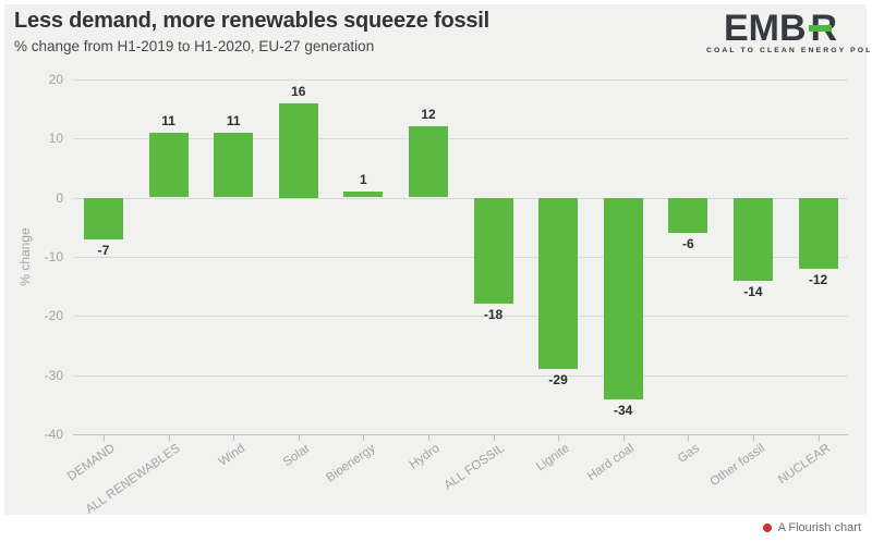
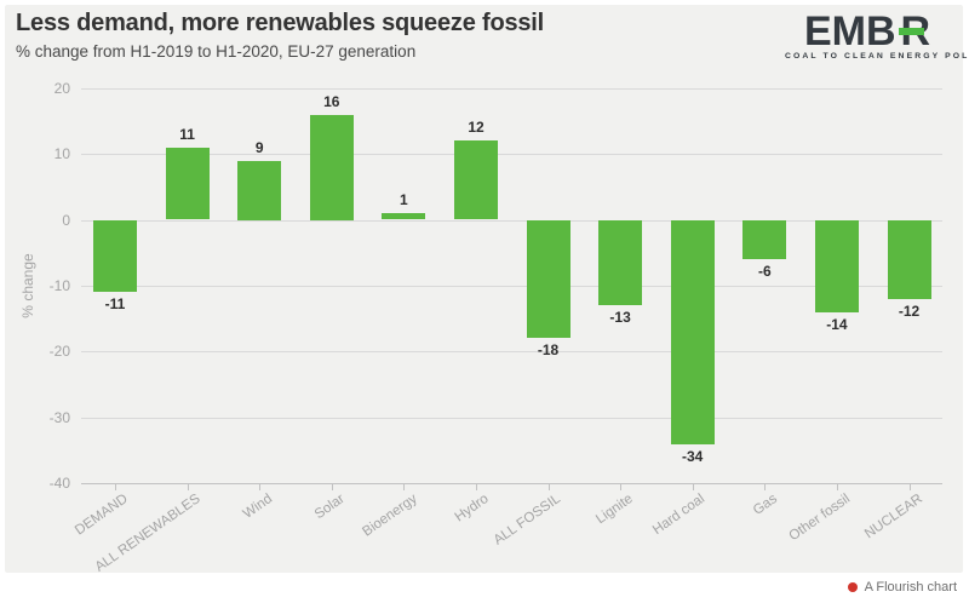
DEMAND: -7 -> -11
Wind: 11 -> 9
Lignite: -29 -> -13
